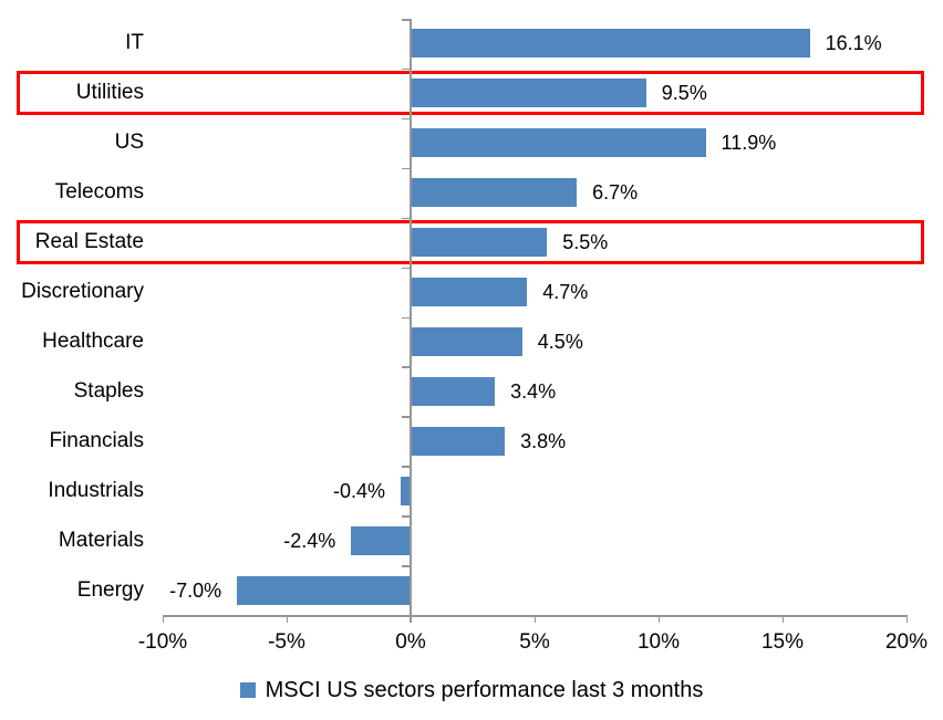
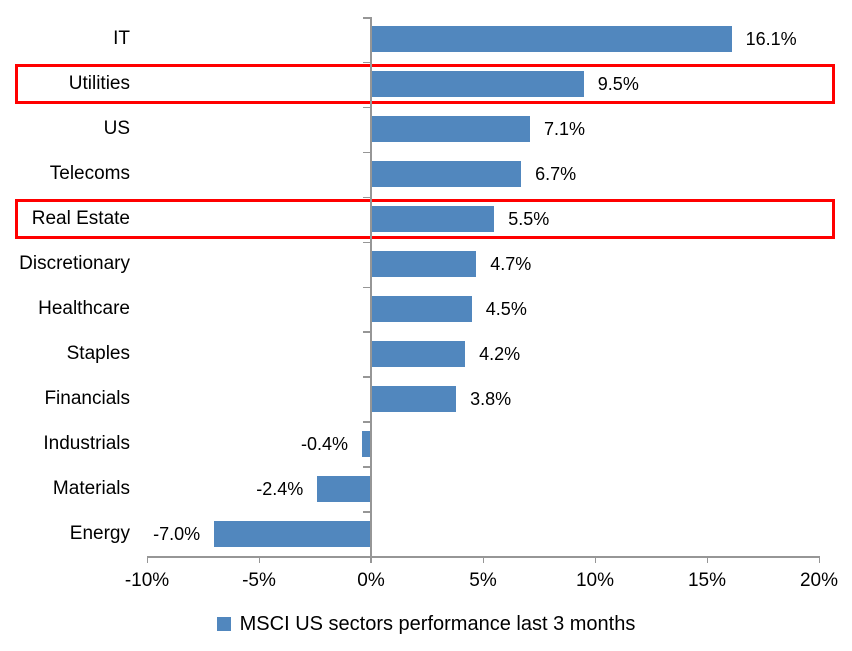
US: 11.9% -> 7.1%
Staples: 3.4% -> 4.2%
